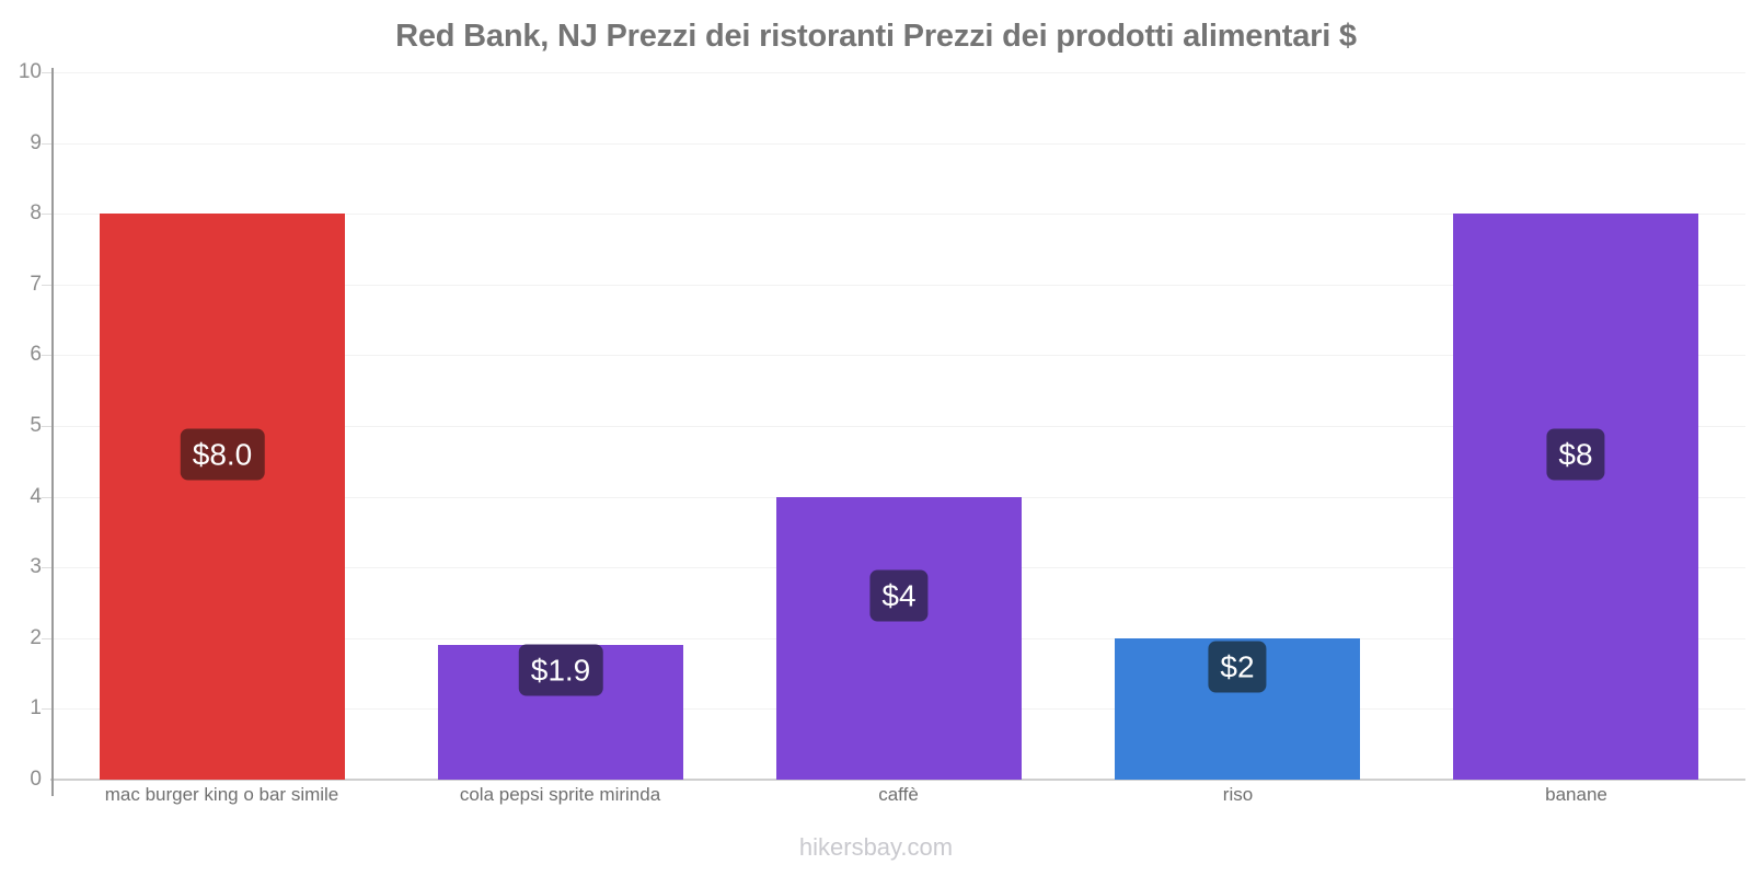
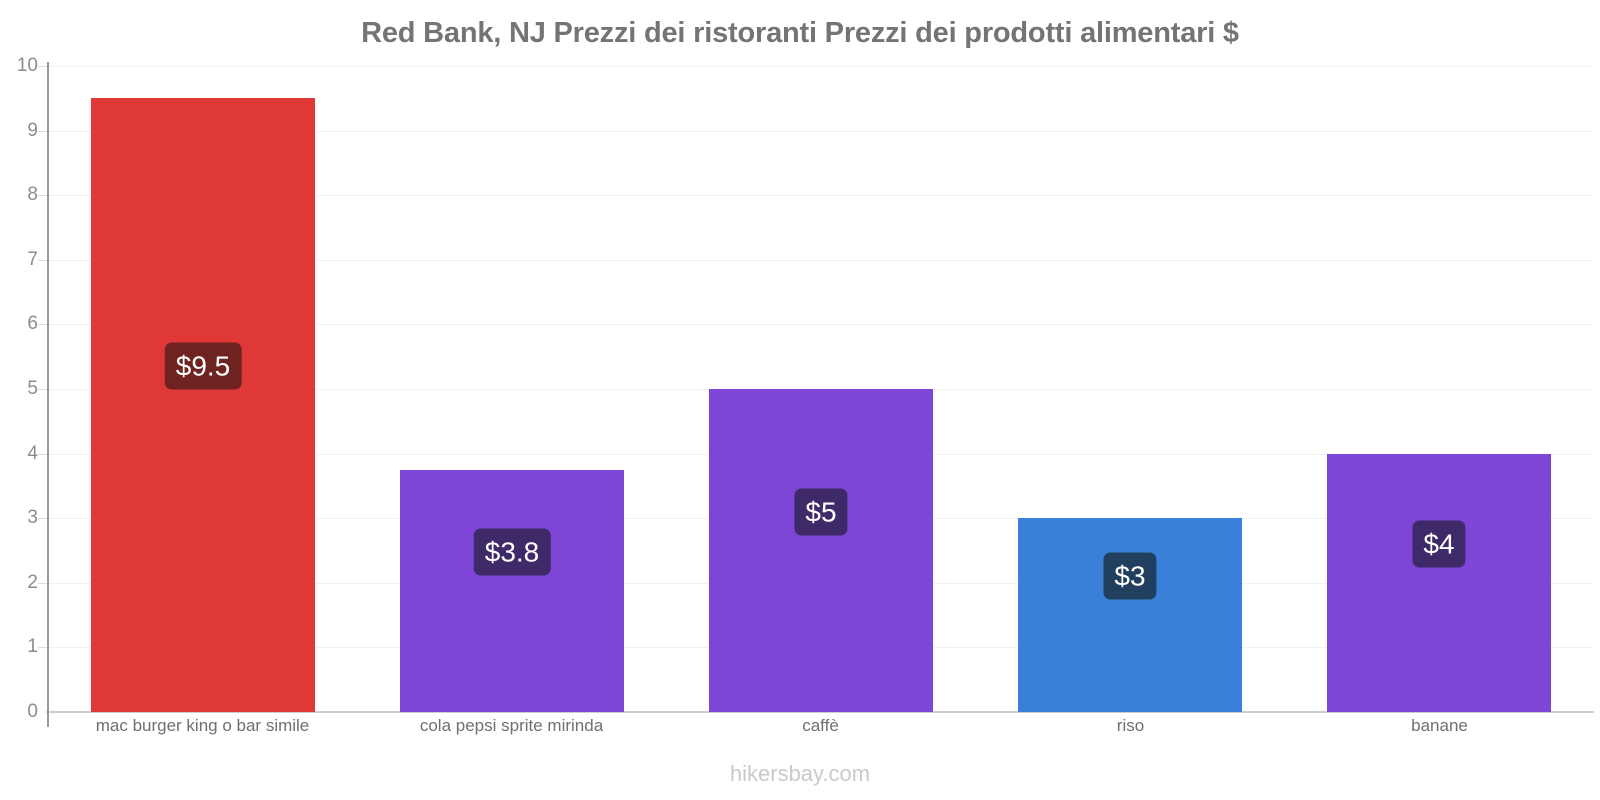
mac burger king o bar simile: $8.0 -> $9.5
cola pepsi sprite mirinda: $1.9 -> $3.8
caffè: $4 -> $5
riso: $2 -> $3
banane: $8 -> $4
